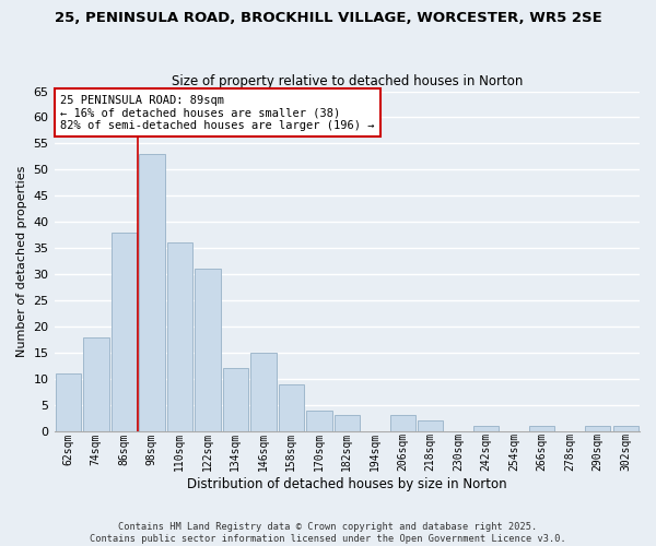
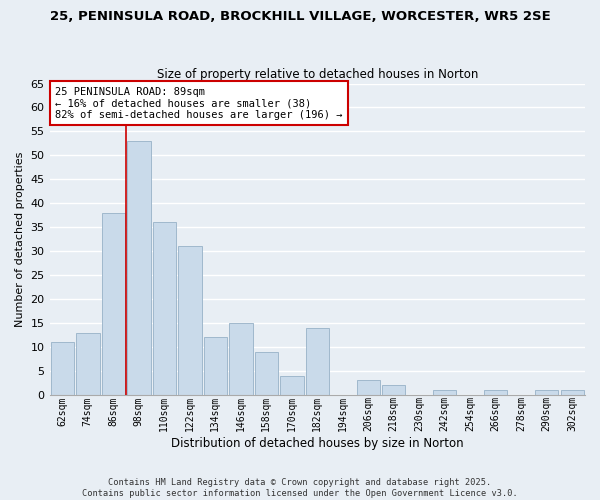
74sqm: 18 -> 13
182sqm: 3 -> 14
